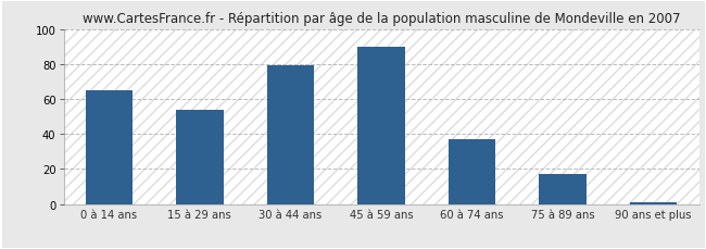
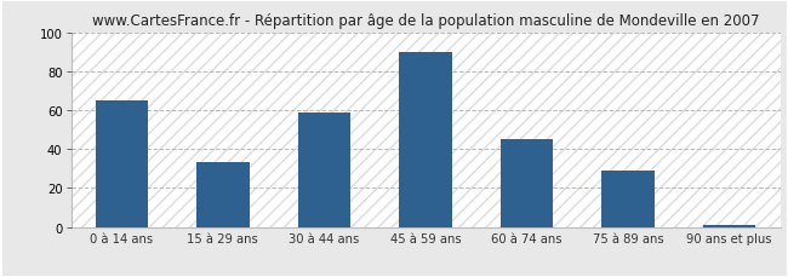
15 à 29 ans: 54 -> 33
30 à 44 ans: 79 -> 59
60 à 74 ans: 37 -> 45
75 à 89 ans: 17 -> 29
